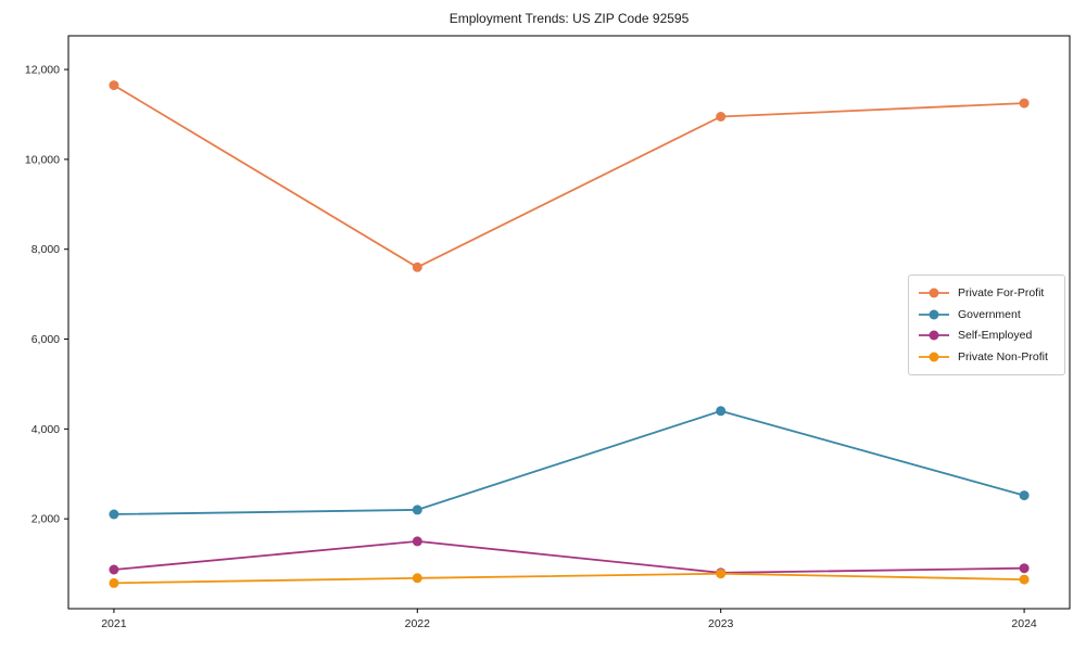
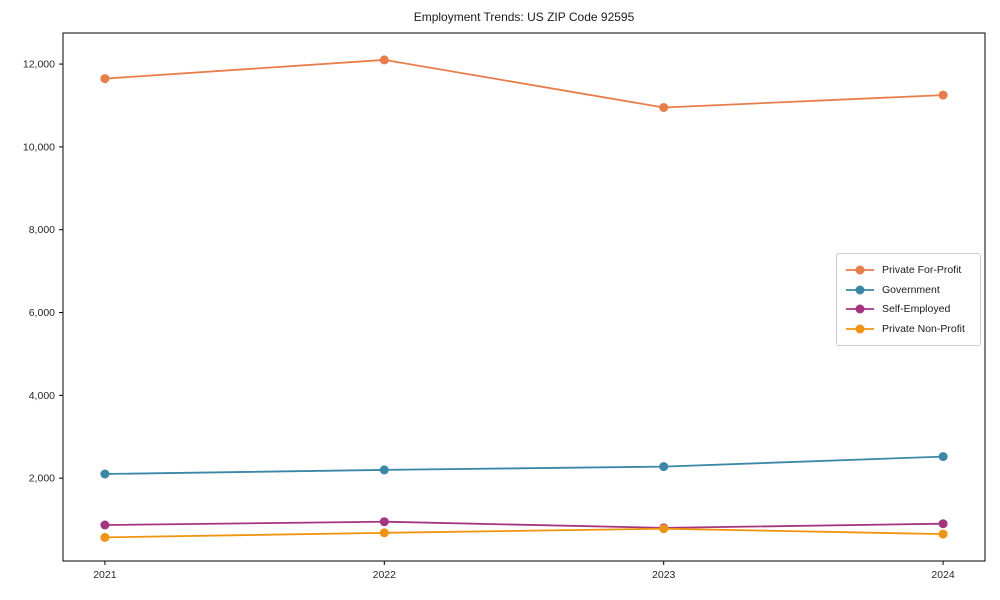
Private For-Profit/2022: 7600 -> 12100
Self-Employed/2022: 1500 -> 1000
Government/2023: 4400 -> 2300
